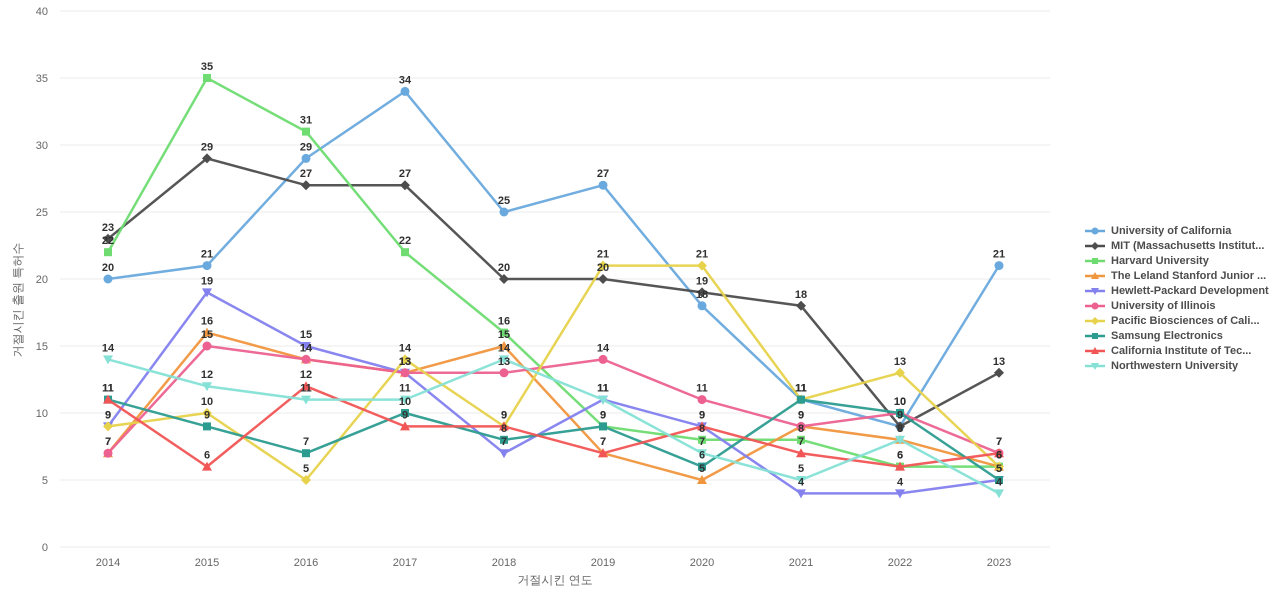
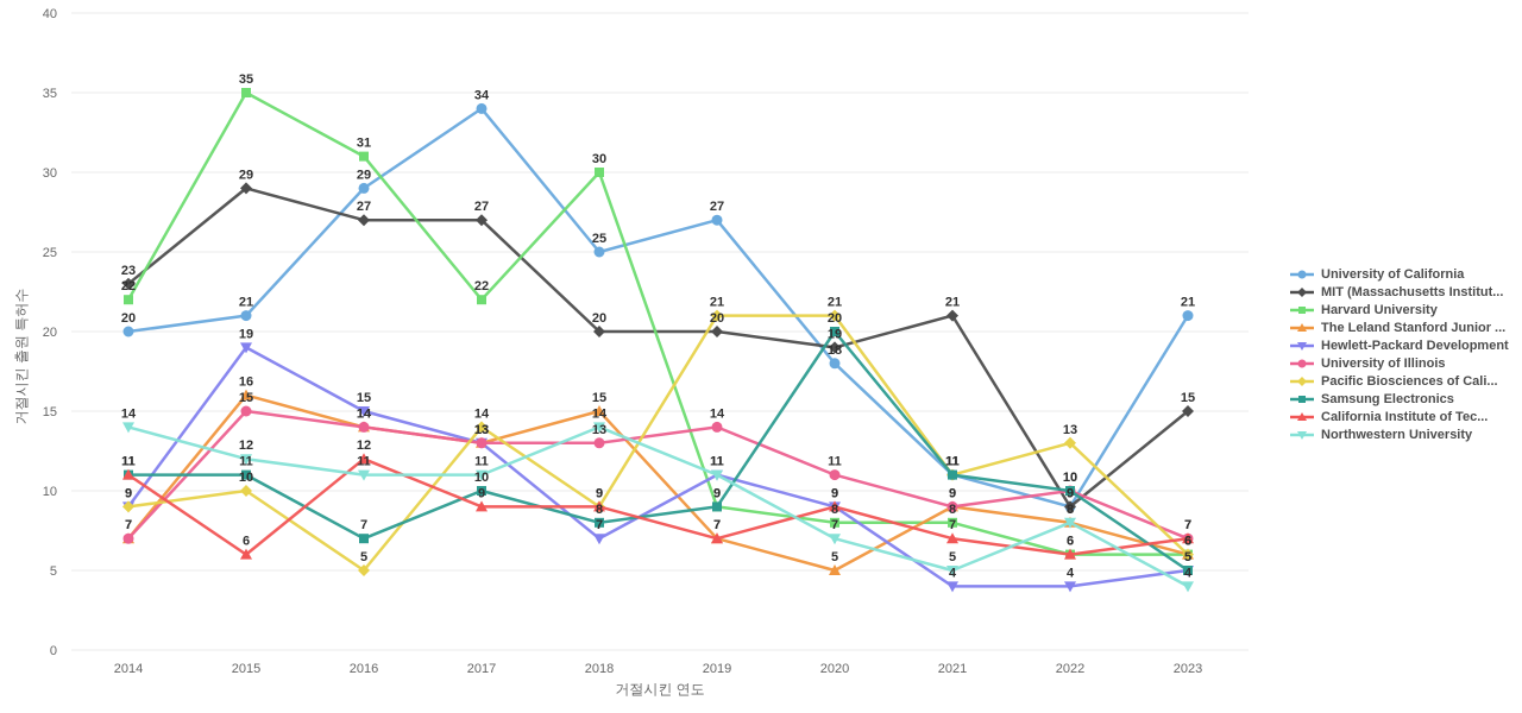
Samsung Electronics/2015: 9 -> 11
Harvard University/2018: 16 -> 30
Samsung Electronics/2020: 6 -> 20
MIT (Massachusetts Institut.../2021: 18 -> 21
MIT (Massachusetts Institut.../2023: 13 -> 15
